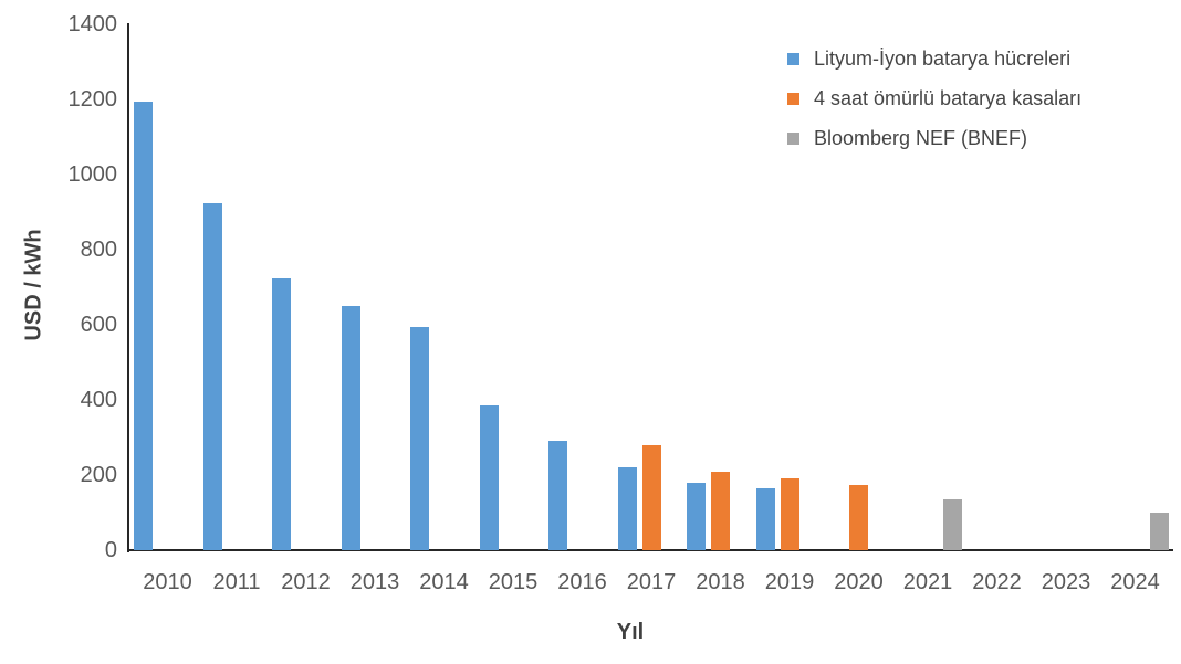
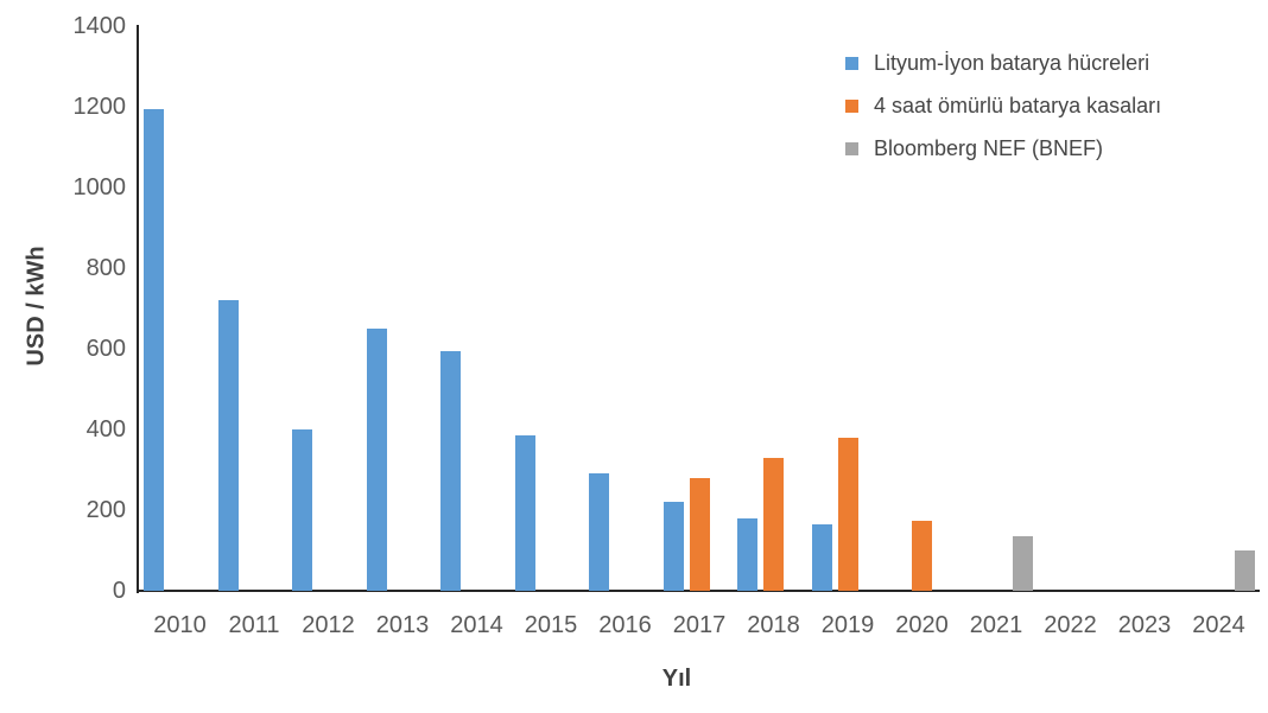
Lityum-İyon batarya hücreleri/2011: 920 -> 720
Lityum-İyon batarya hücreleri/2012: 720 -> 400
4 saat ömürlü batarya kasaları/2018: 210 -> 330
4 saat ömürlü batarya kasaları/2019: 190 -> 380
